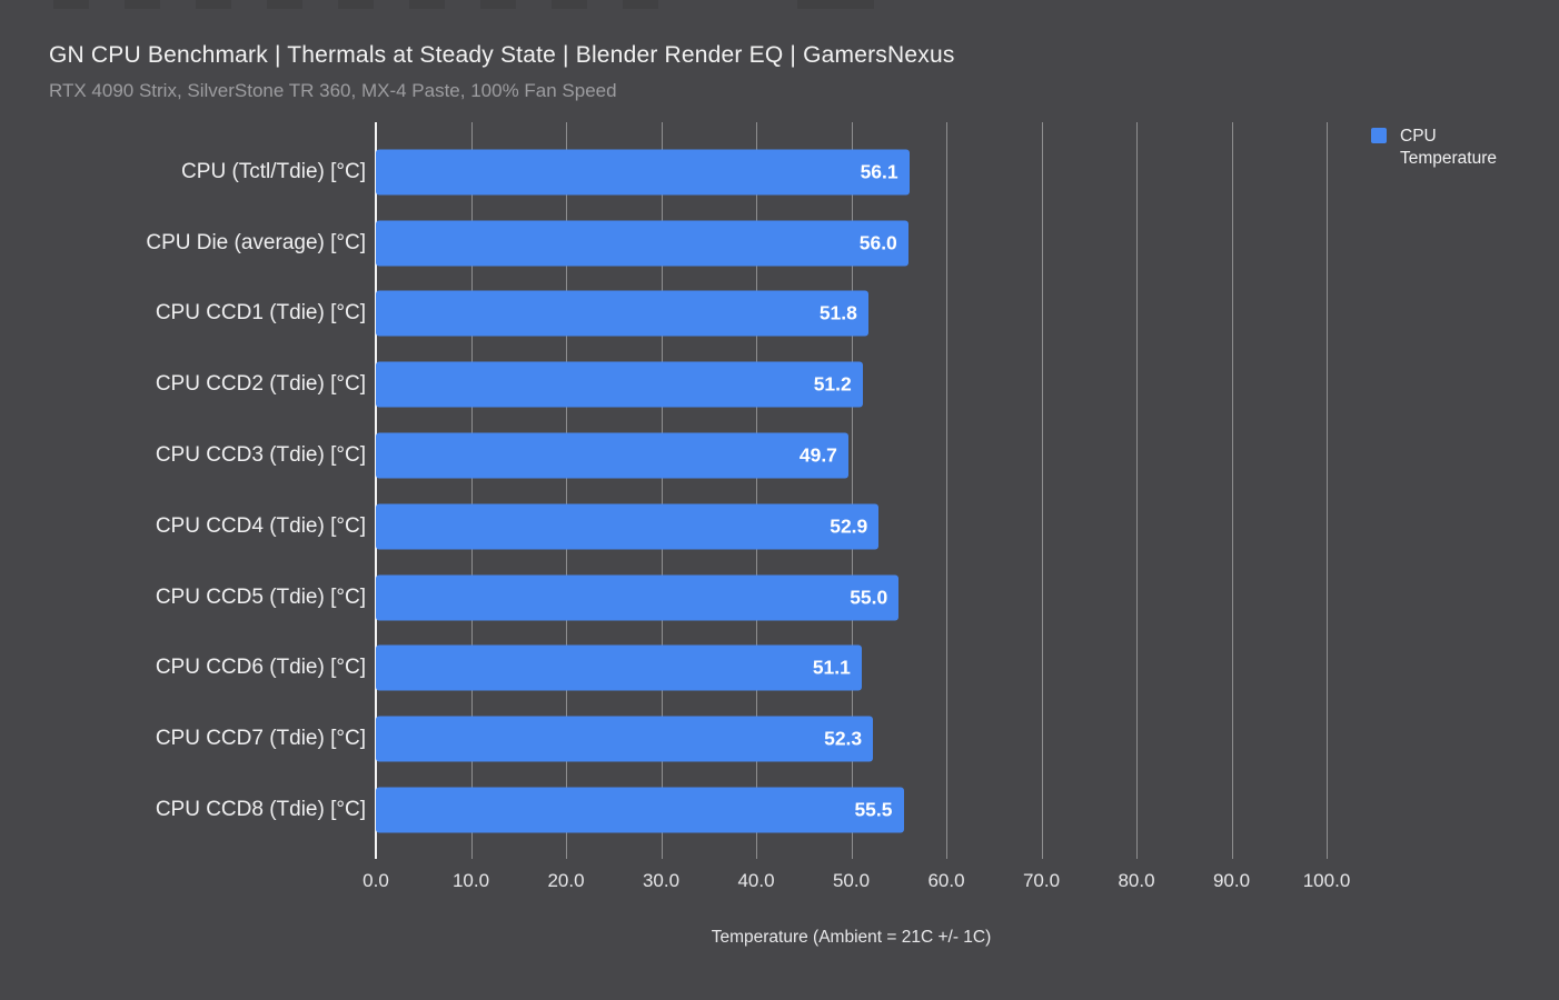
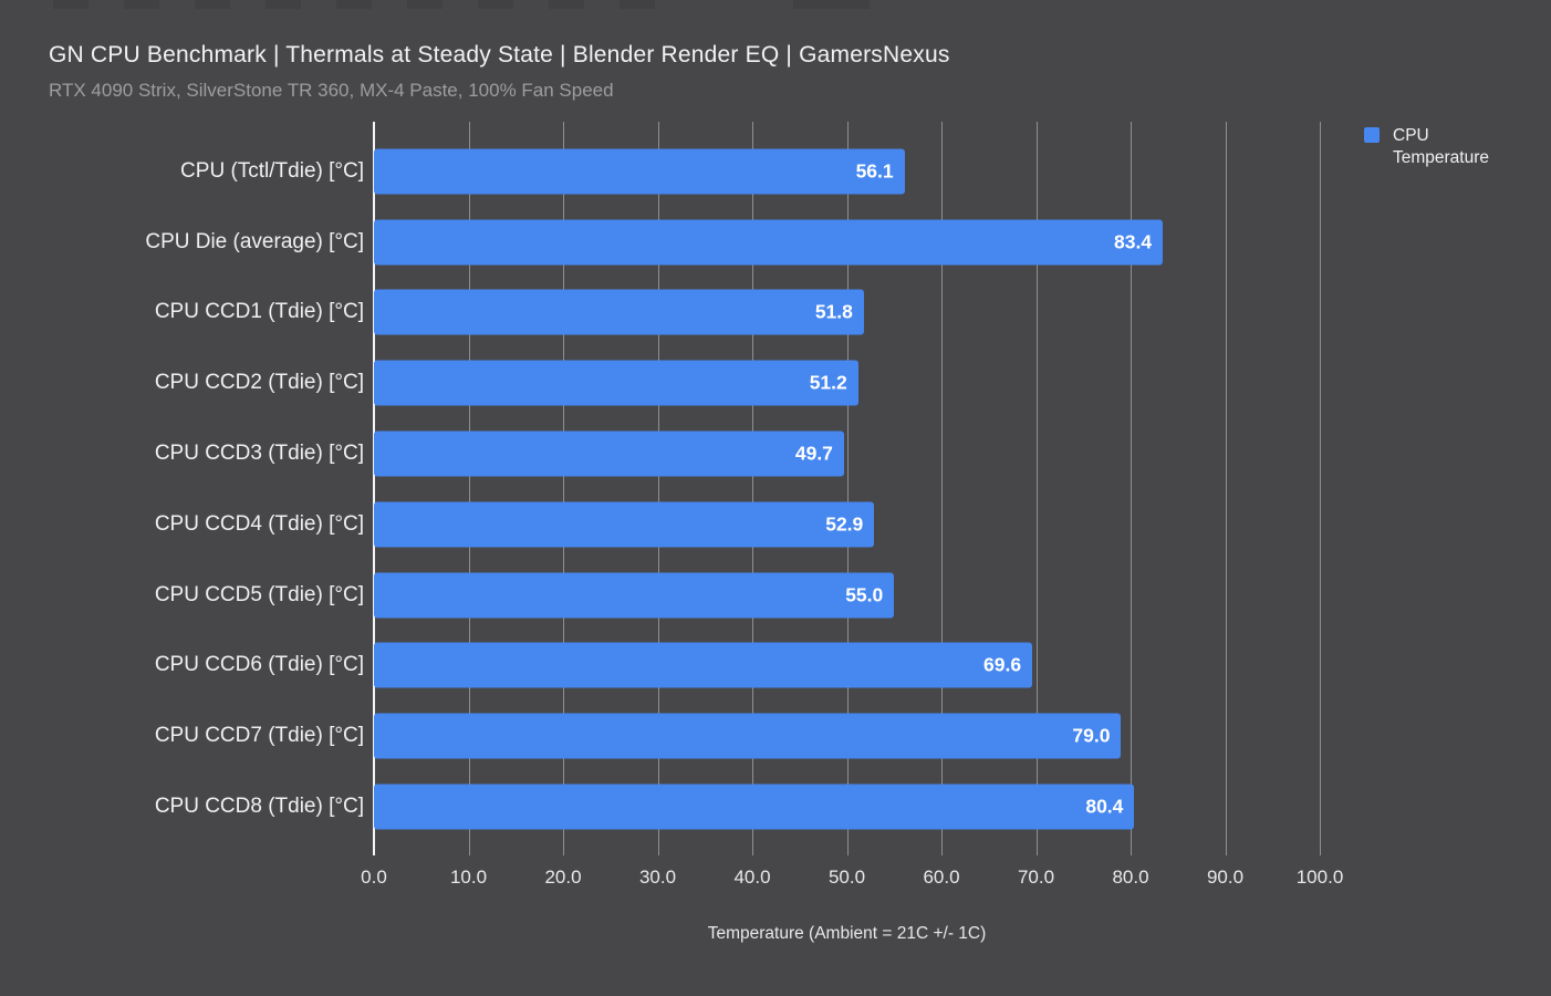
CPU Die (average) [°C]: 56.0 -> 83.4
CPU CCD6 (Tdie) [°C]: 51.1 -> 69.6
CPU CCD7 (Tdie) [°C]: 52.3 -> 79.0
CPU CCD8 (Tdie) [°C]: 55.5 -> 80.4
